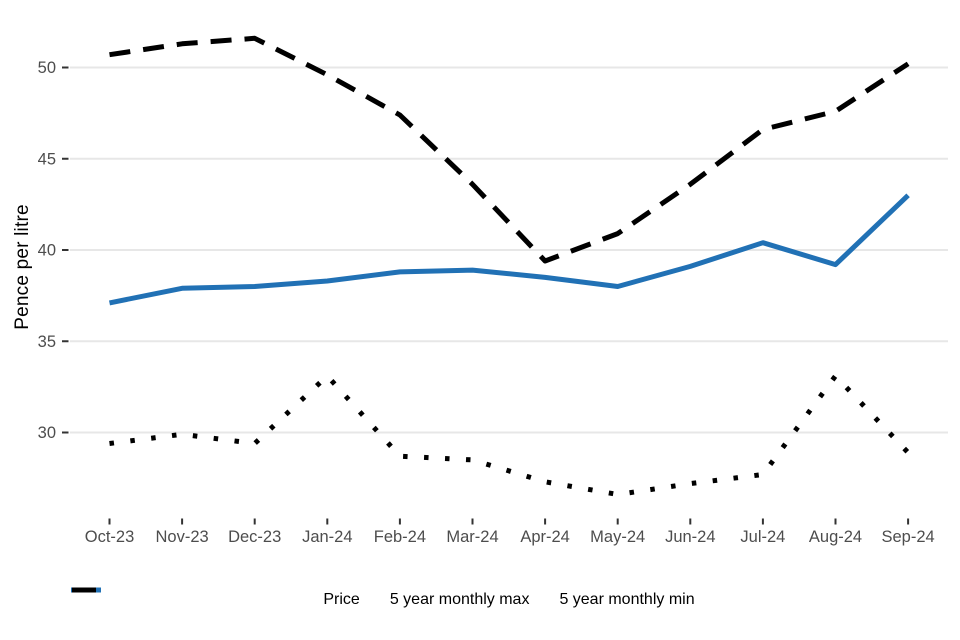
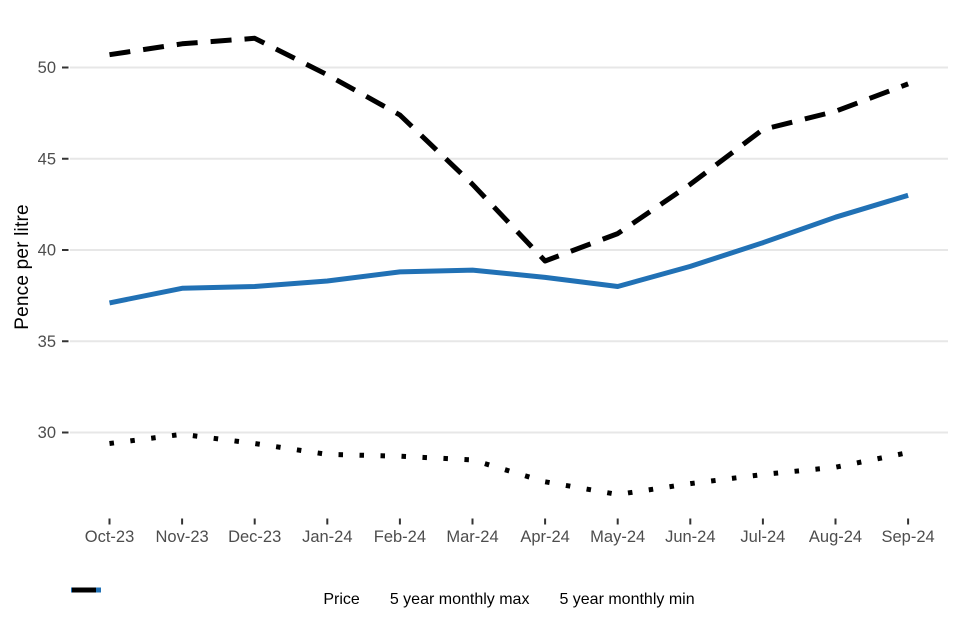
5 year monthly min/Jan-24: 33.1 -> 28.8
Price/Aug-24: 39.2 -> 41.8
5 year monthly min/Aug-24: 33.1 -> 28.1
5 year monthly max/Sep-24: 50.2 -> 49.1
